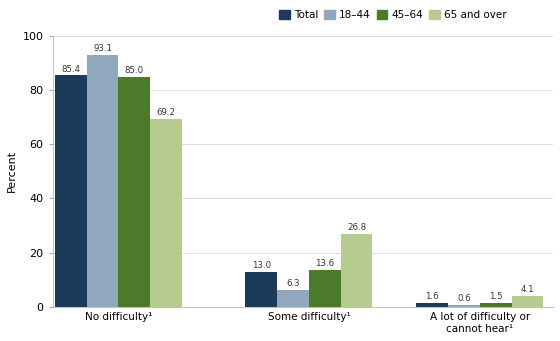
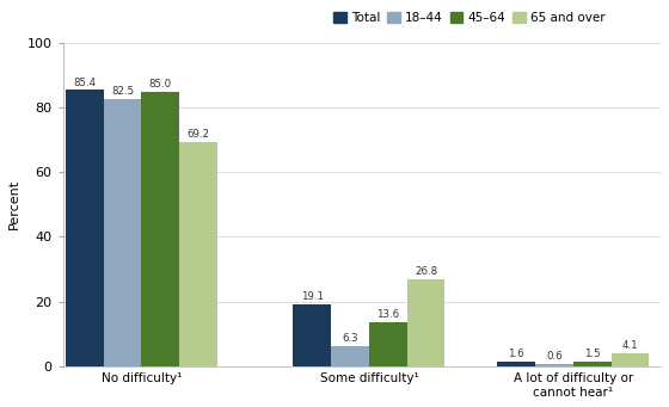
18–44/No difficulty¹: 93.1 -> 82.5
Total/Some difficulty¹: 13.0 -> 19.1
